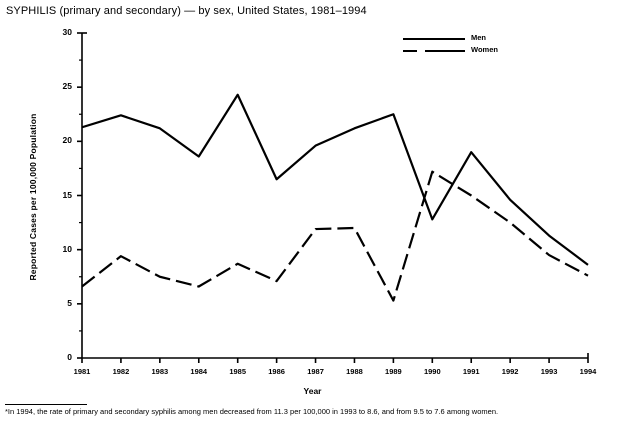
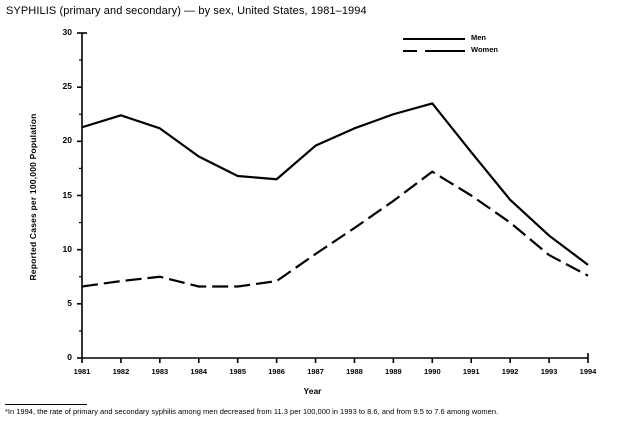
Women/1982: 9.4 -> 7.1
Men/1985: 24.3 -> 16.8
Women/1985: 8.7 -> 6.6
Women/1987: 11.9 -> 9.6
Women/1989: 5.3 -> 14.5
Men/1990: 12.8 -> 23.5
